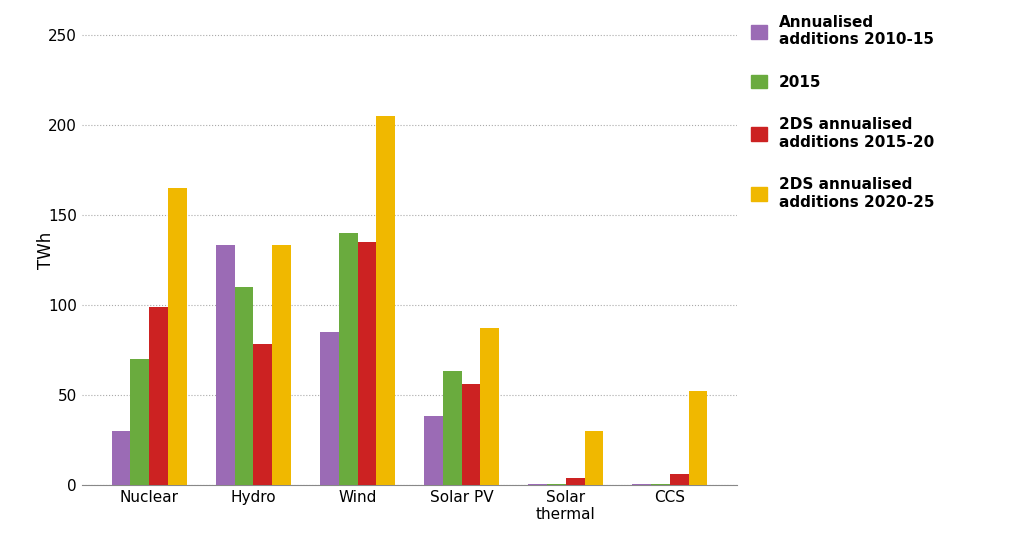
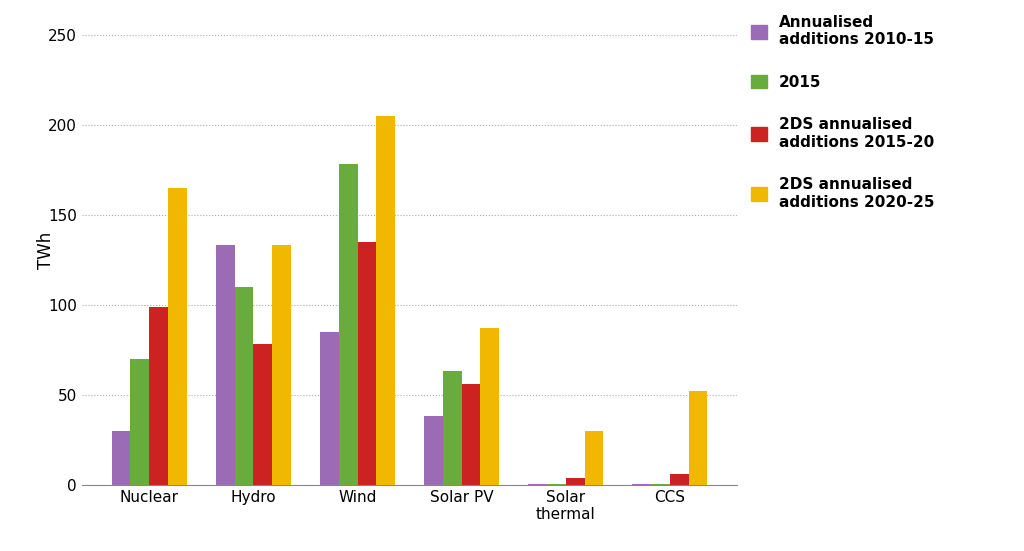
2015/Wind: 140 -> 178
